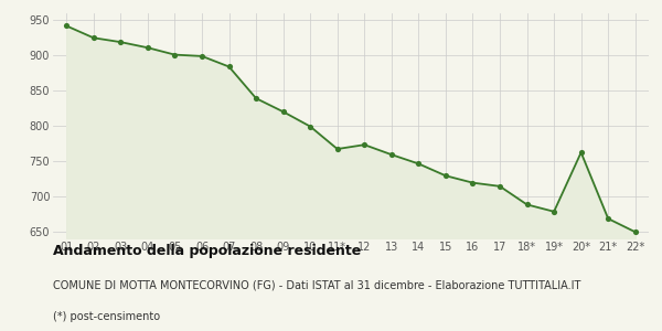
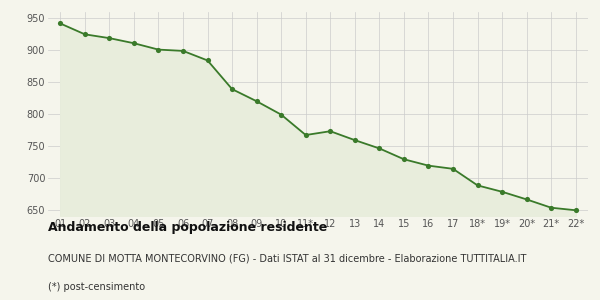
20*: 762 -> 666
21*: 668 -> 653
